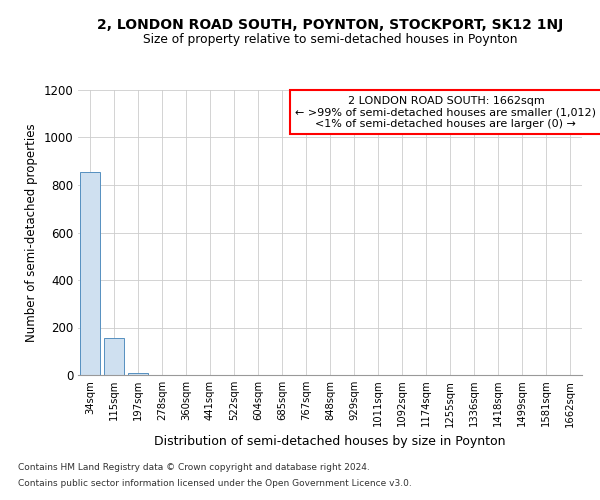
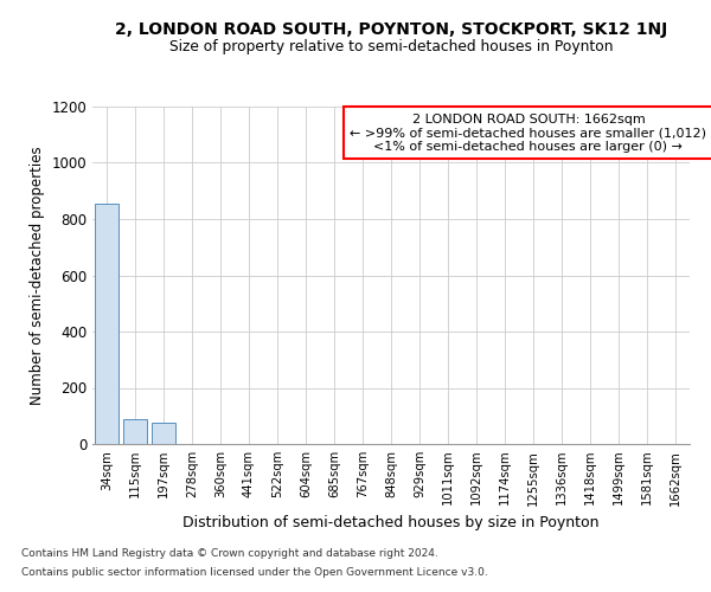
115sqm: 155 -> 90
197sqm: 10 -> 75
